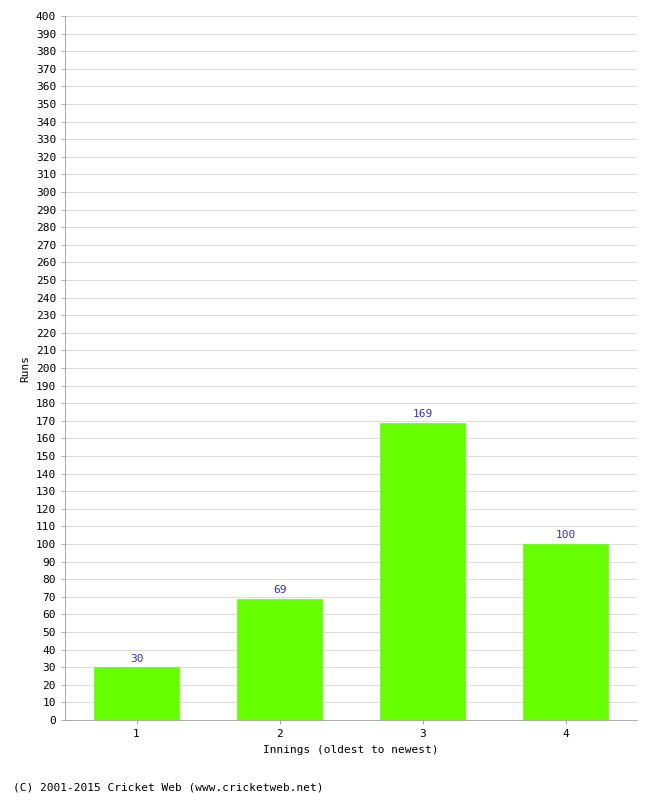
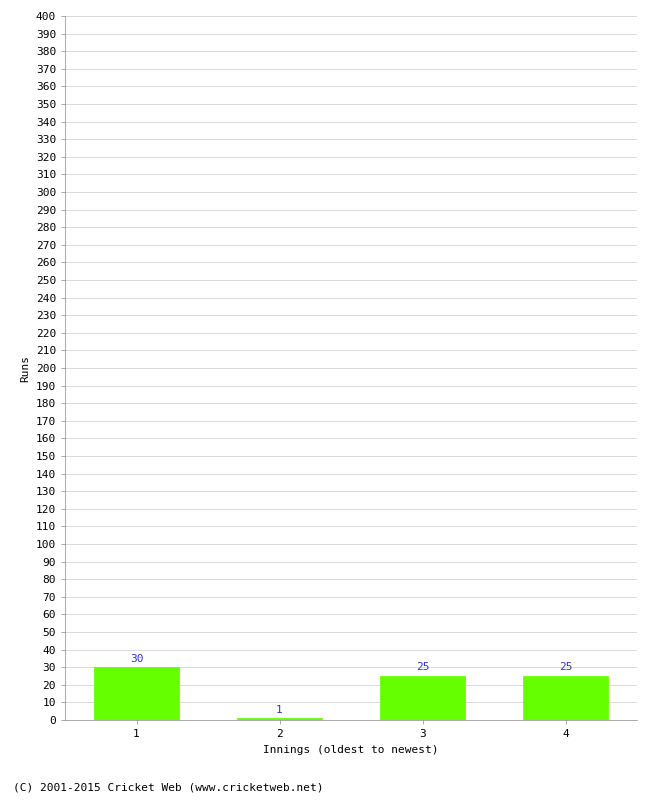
2: 69 -> 1
3: 169 -> 25
4: 100 -> 25
